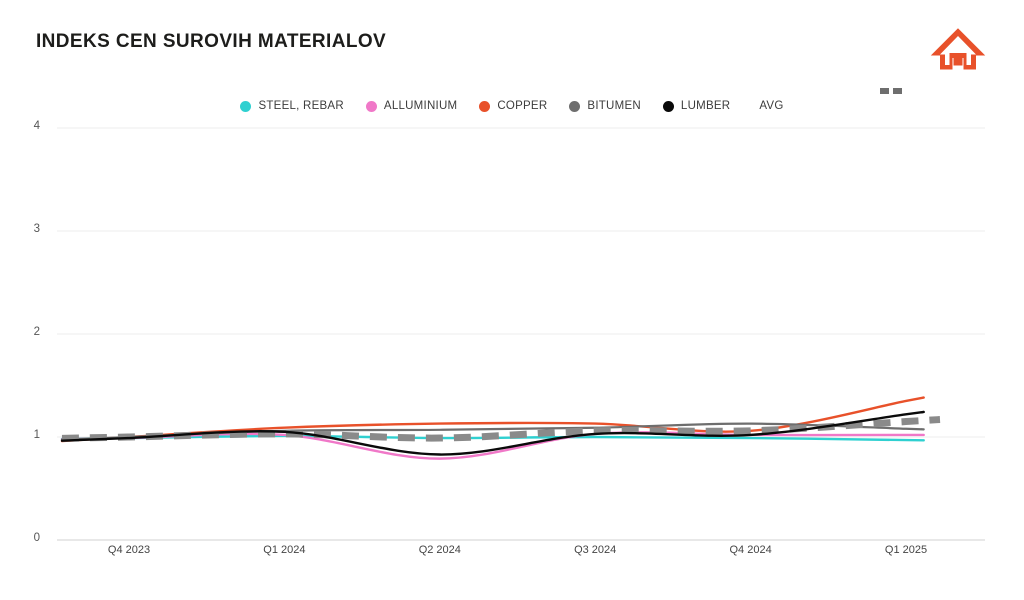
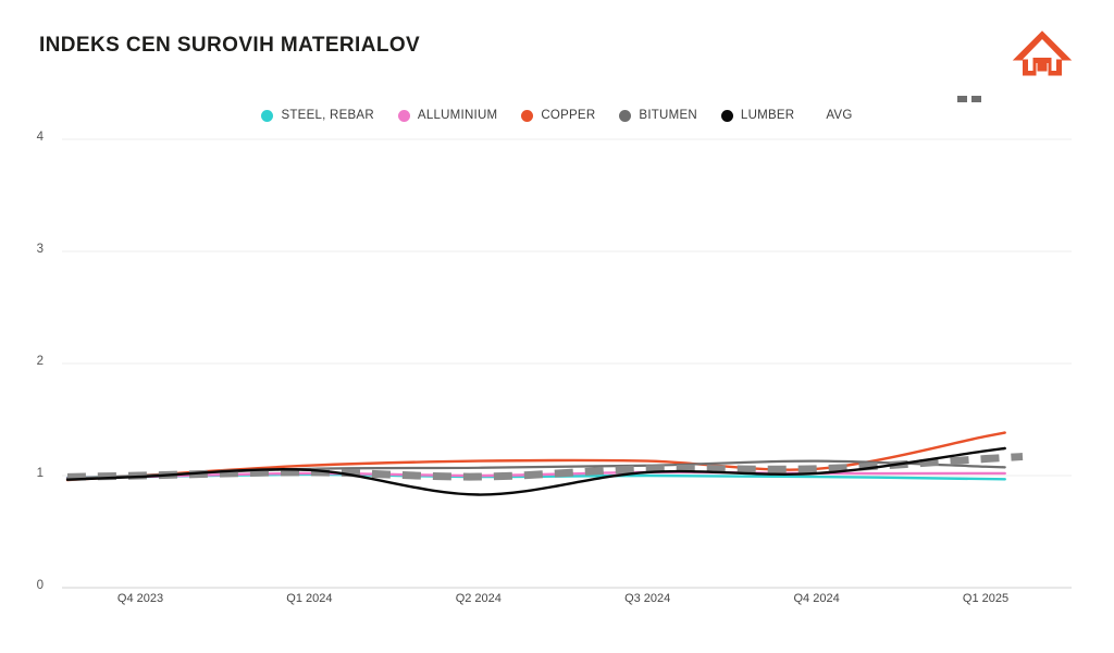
ALLUMINIUM/Q2 2024: 0.79 -> 1.00
